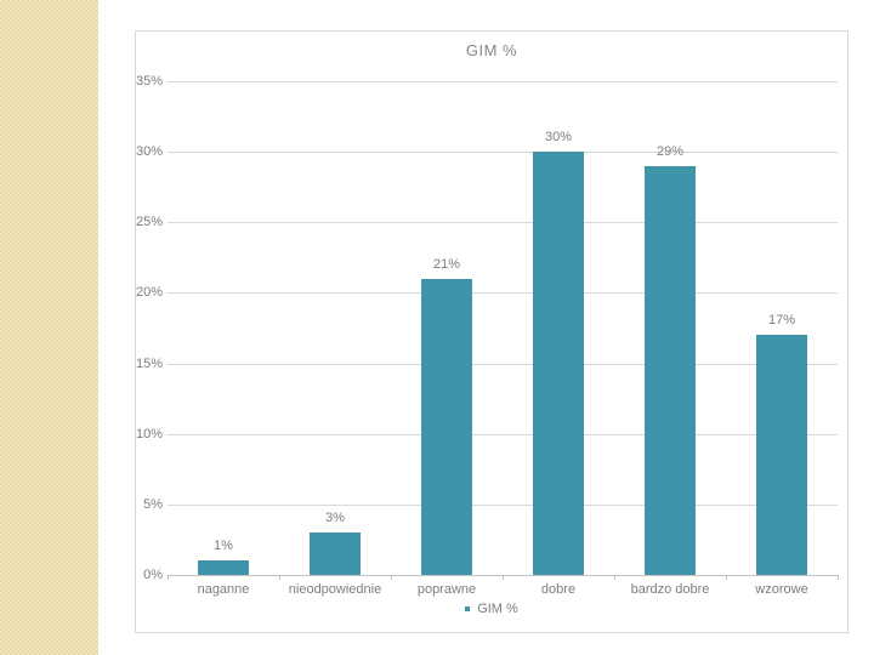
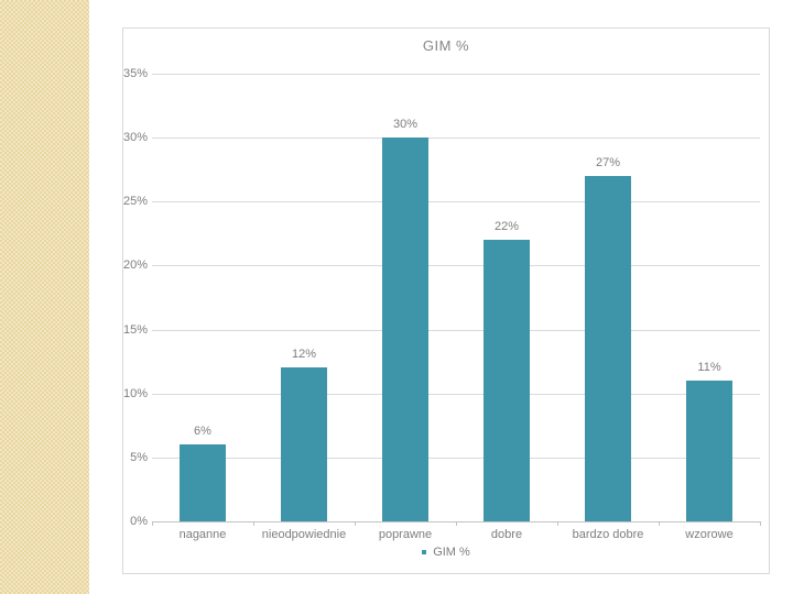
naganne: 1% -> 6%
nieodpowiednie: 3% -> 12%
poprawne: 21% -> 30%
dobre: 30% -> 22%
bardzo dobre: 29% -> 27%
wzorowe: 17% -> 11%
